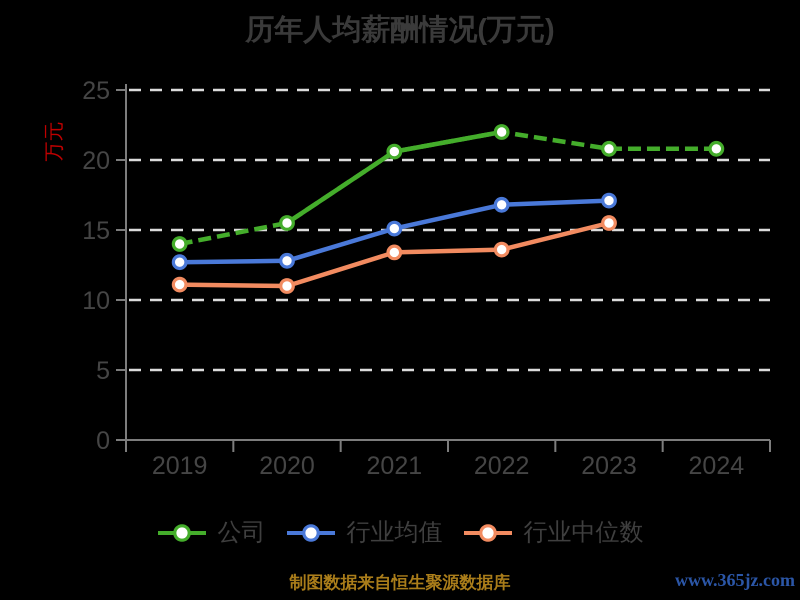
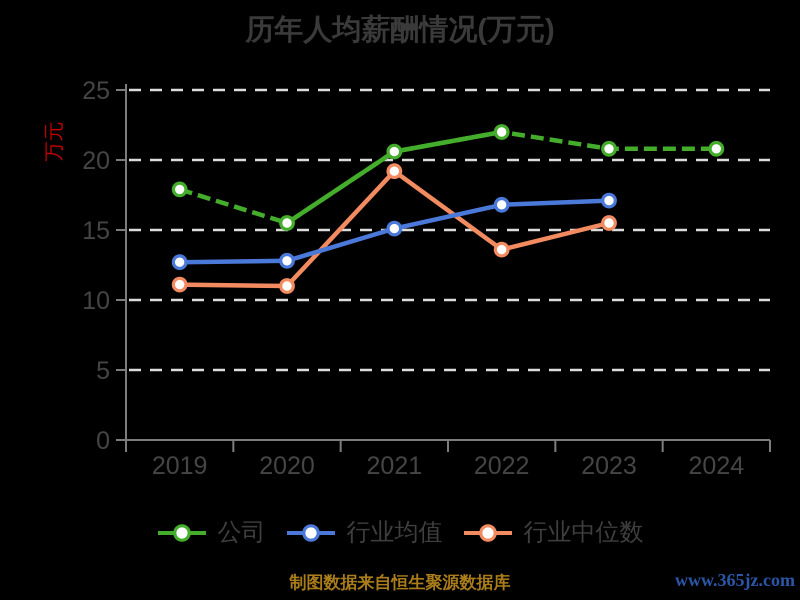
公司/2019: 14.0 -> 17.9
行业中位数/2021: 13.4 -> 19.2
